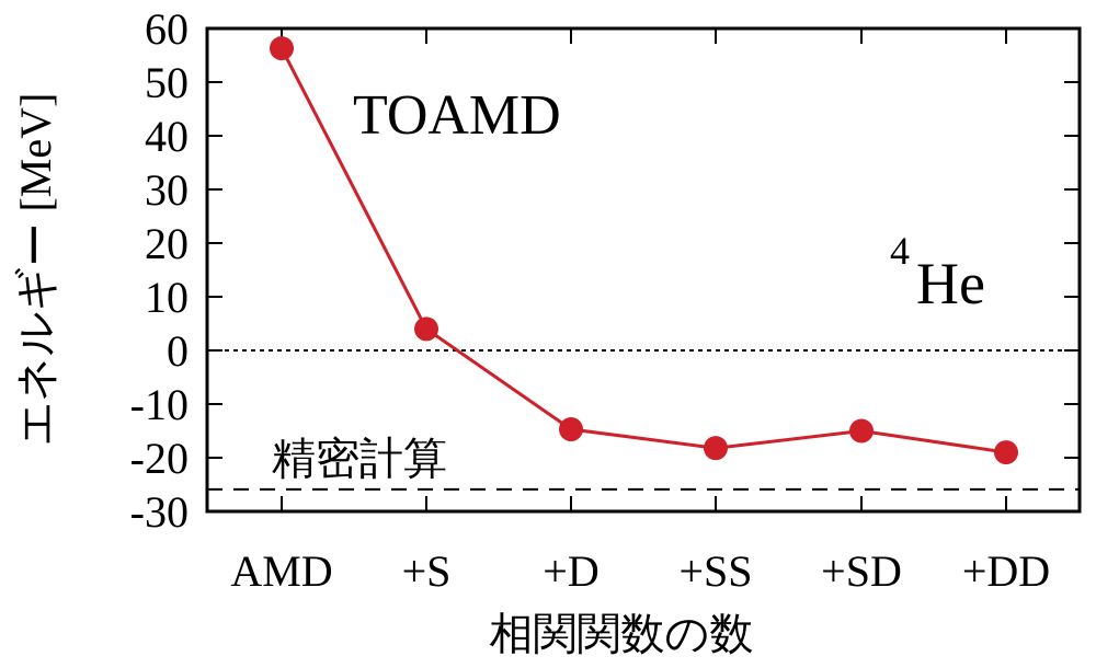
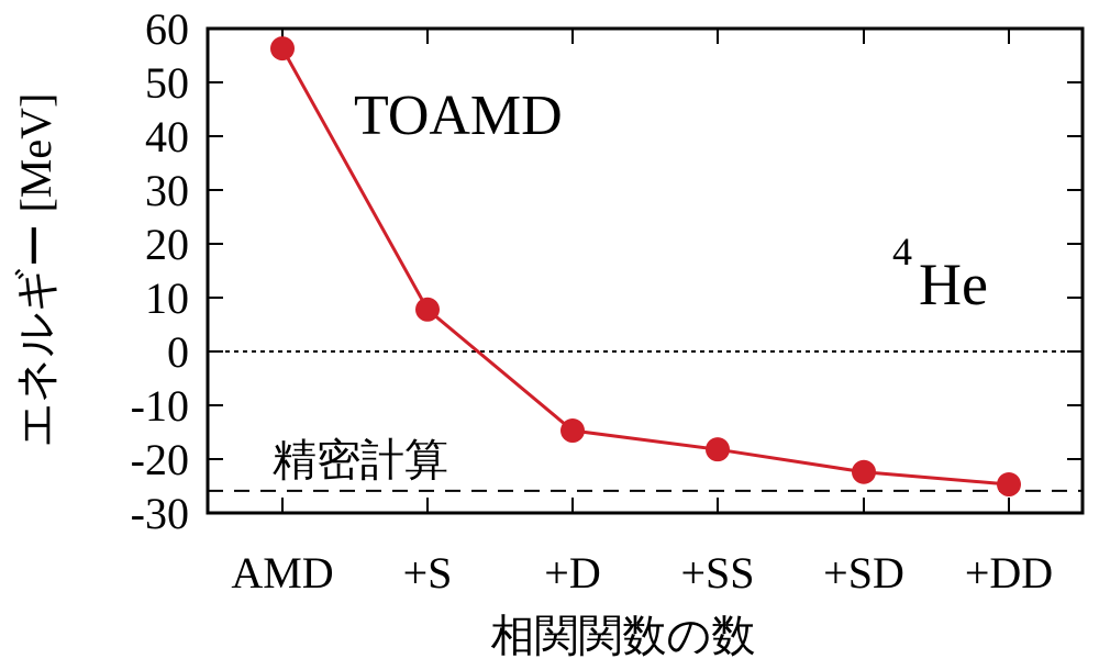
+S: 4 -> 8
+SD: -15 -> -22
+DD: -19 -> -25
